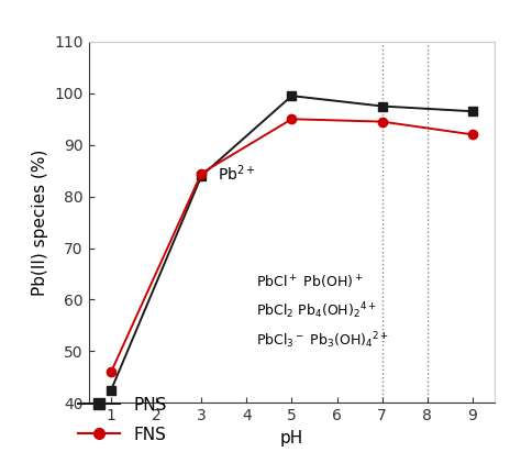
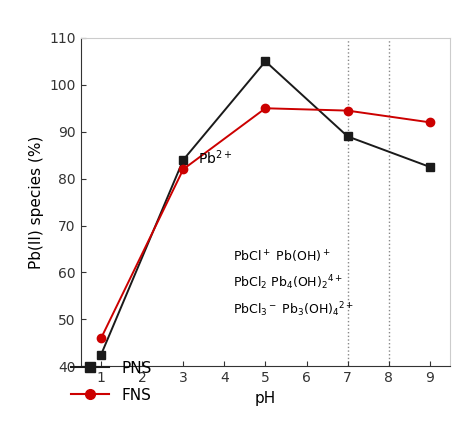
FNS/3: 84.5 -> 82.0
PNS/5: 99.5 -> 105.0
PNS/7: 97.5 -> 89.0
PNS/9: 96.5 -> 82.5
